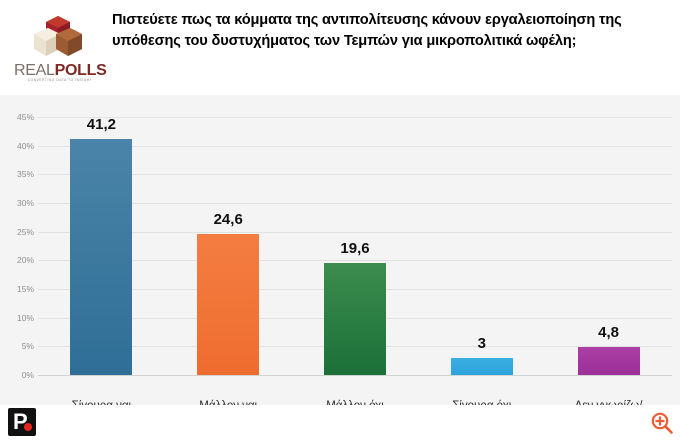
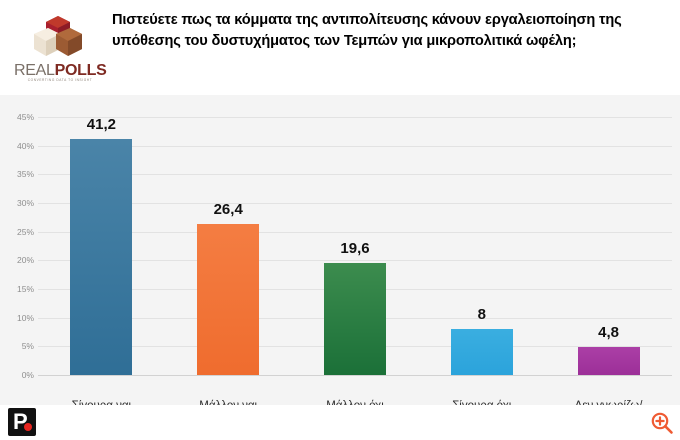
Μάλλον ναι: 24,6 -> 26,4
Σίγουρα όχι: 3 -> 8
